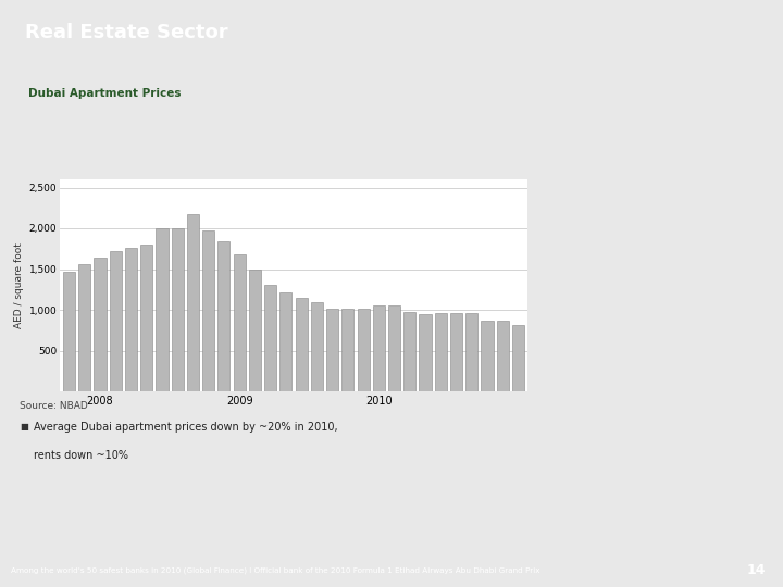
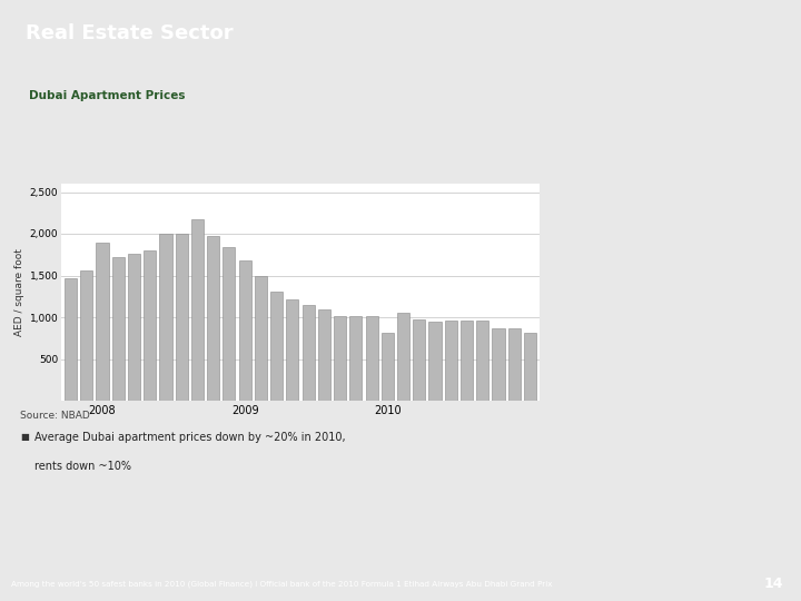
2008: 1,640 -> 1,900
2010: 1,060 -> 820
